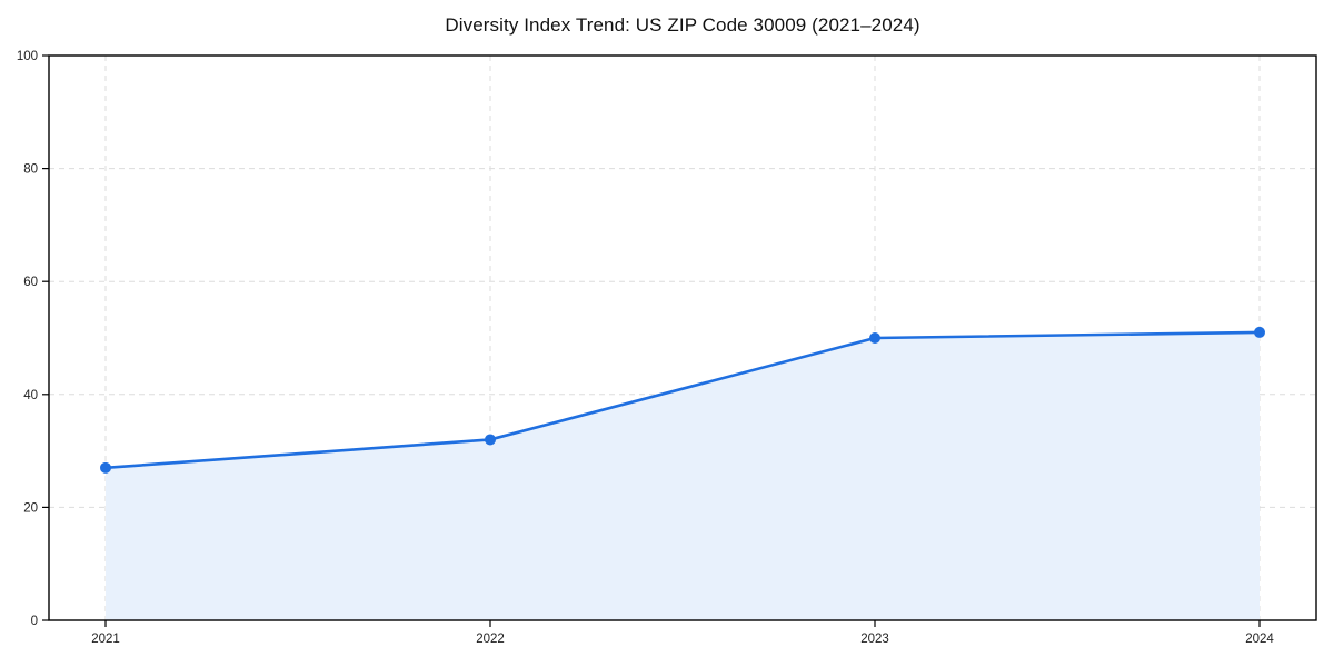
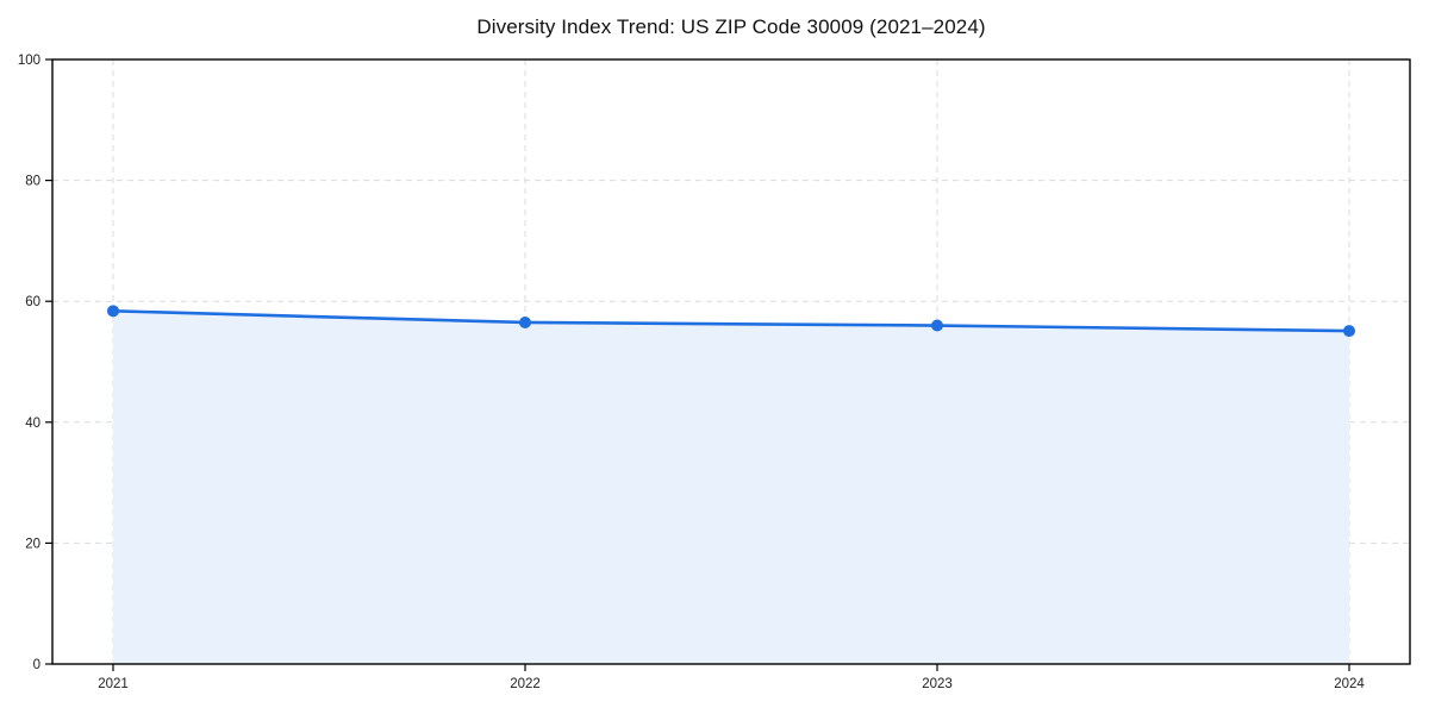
2021: 27 -> 58
2022: 32 -> 56
2023: 50 -> 56
2024: 51 -> 55
